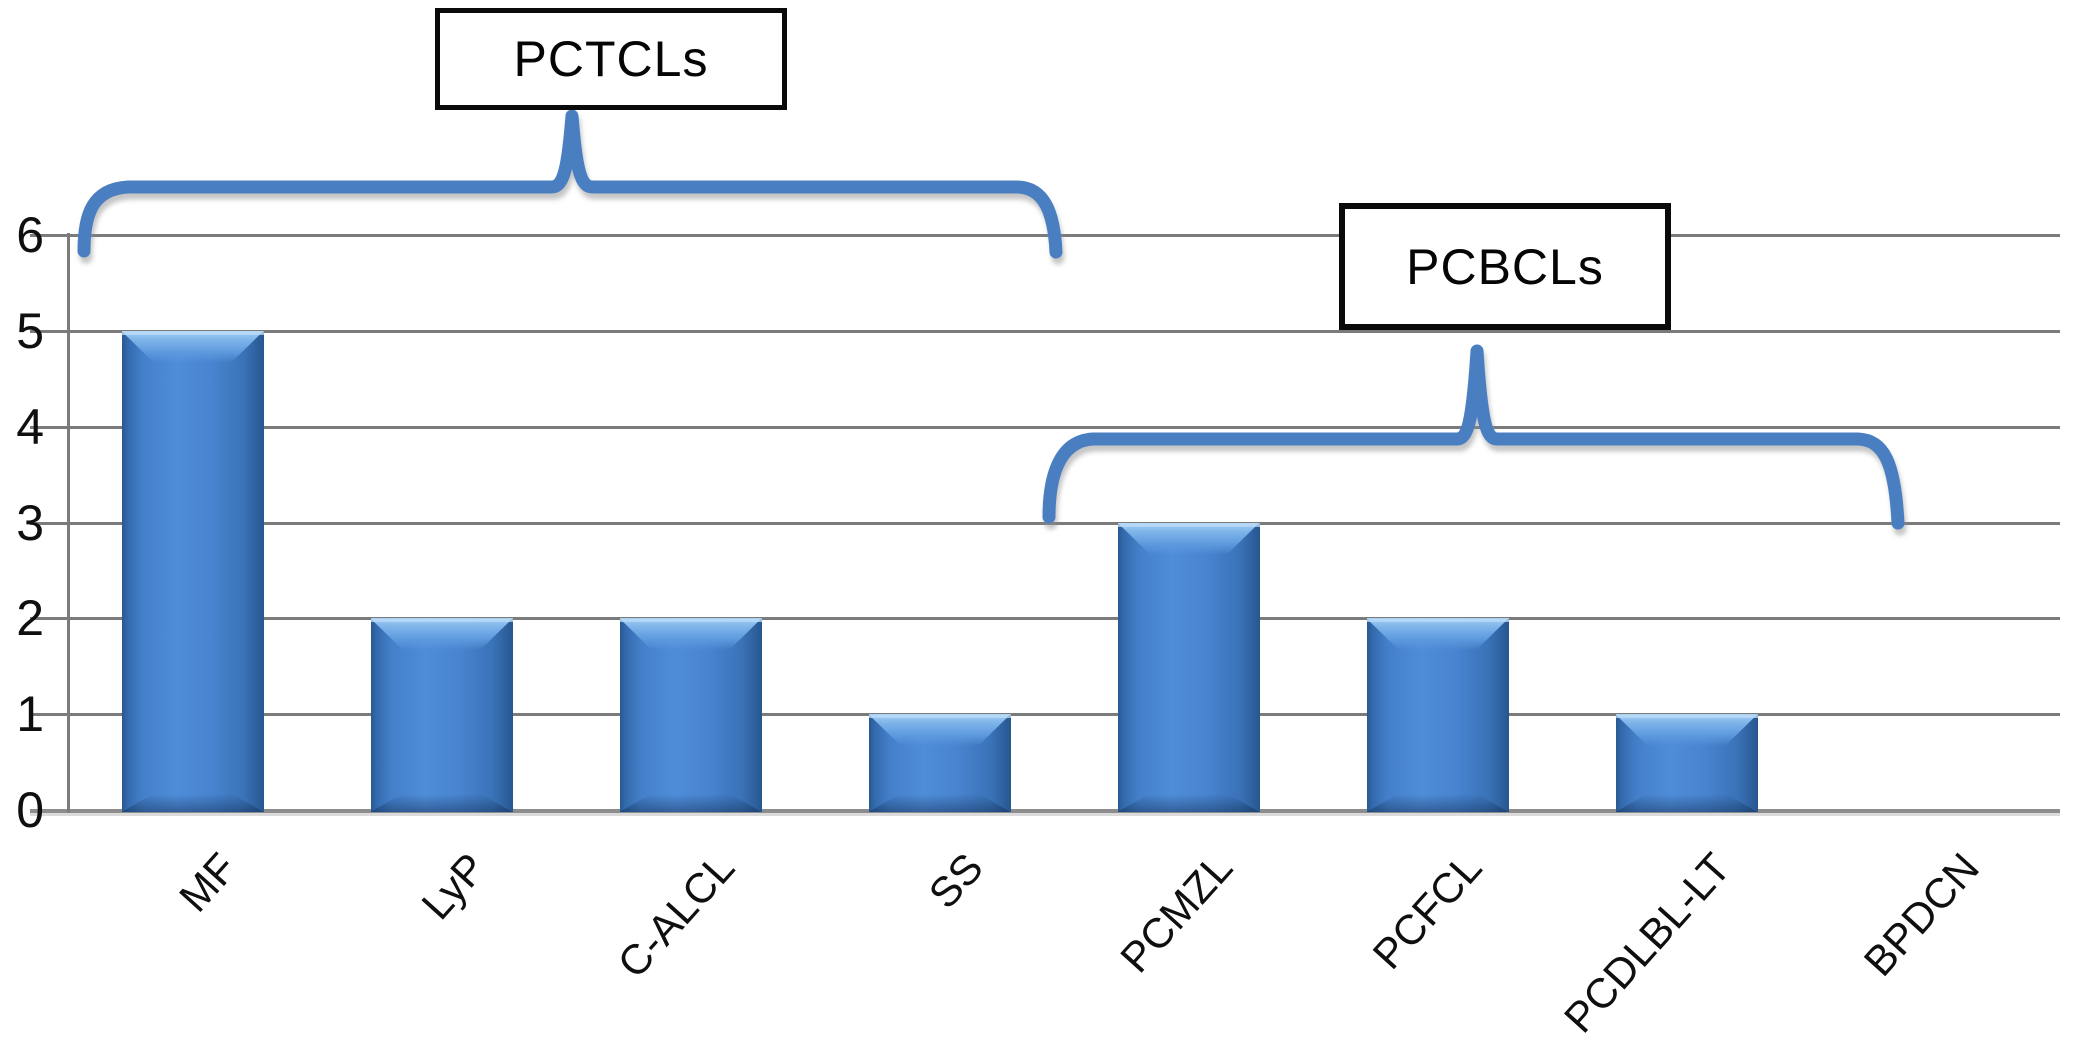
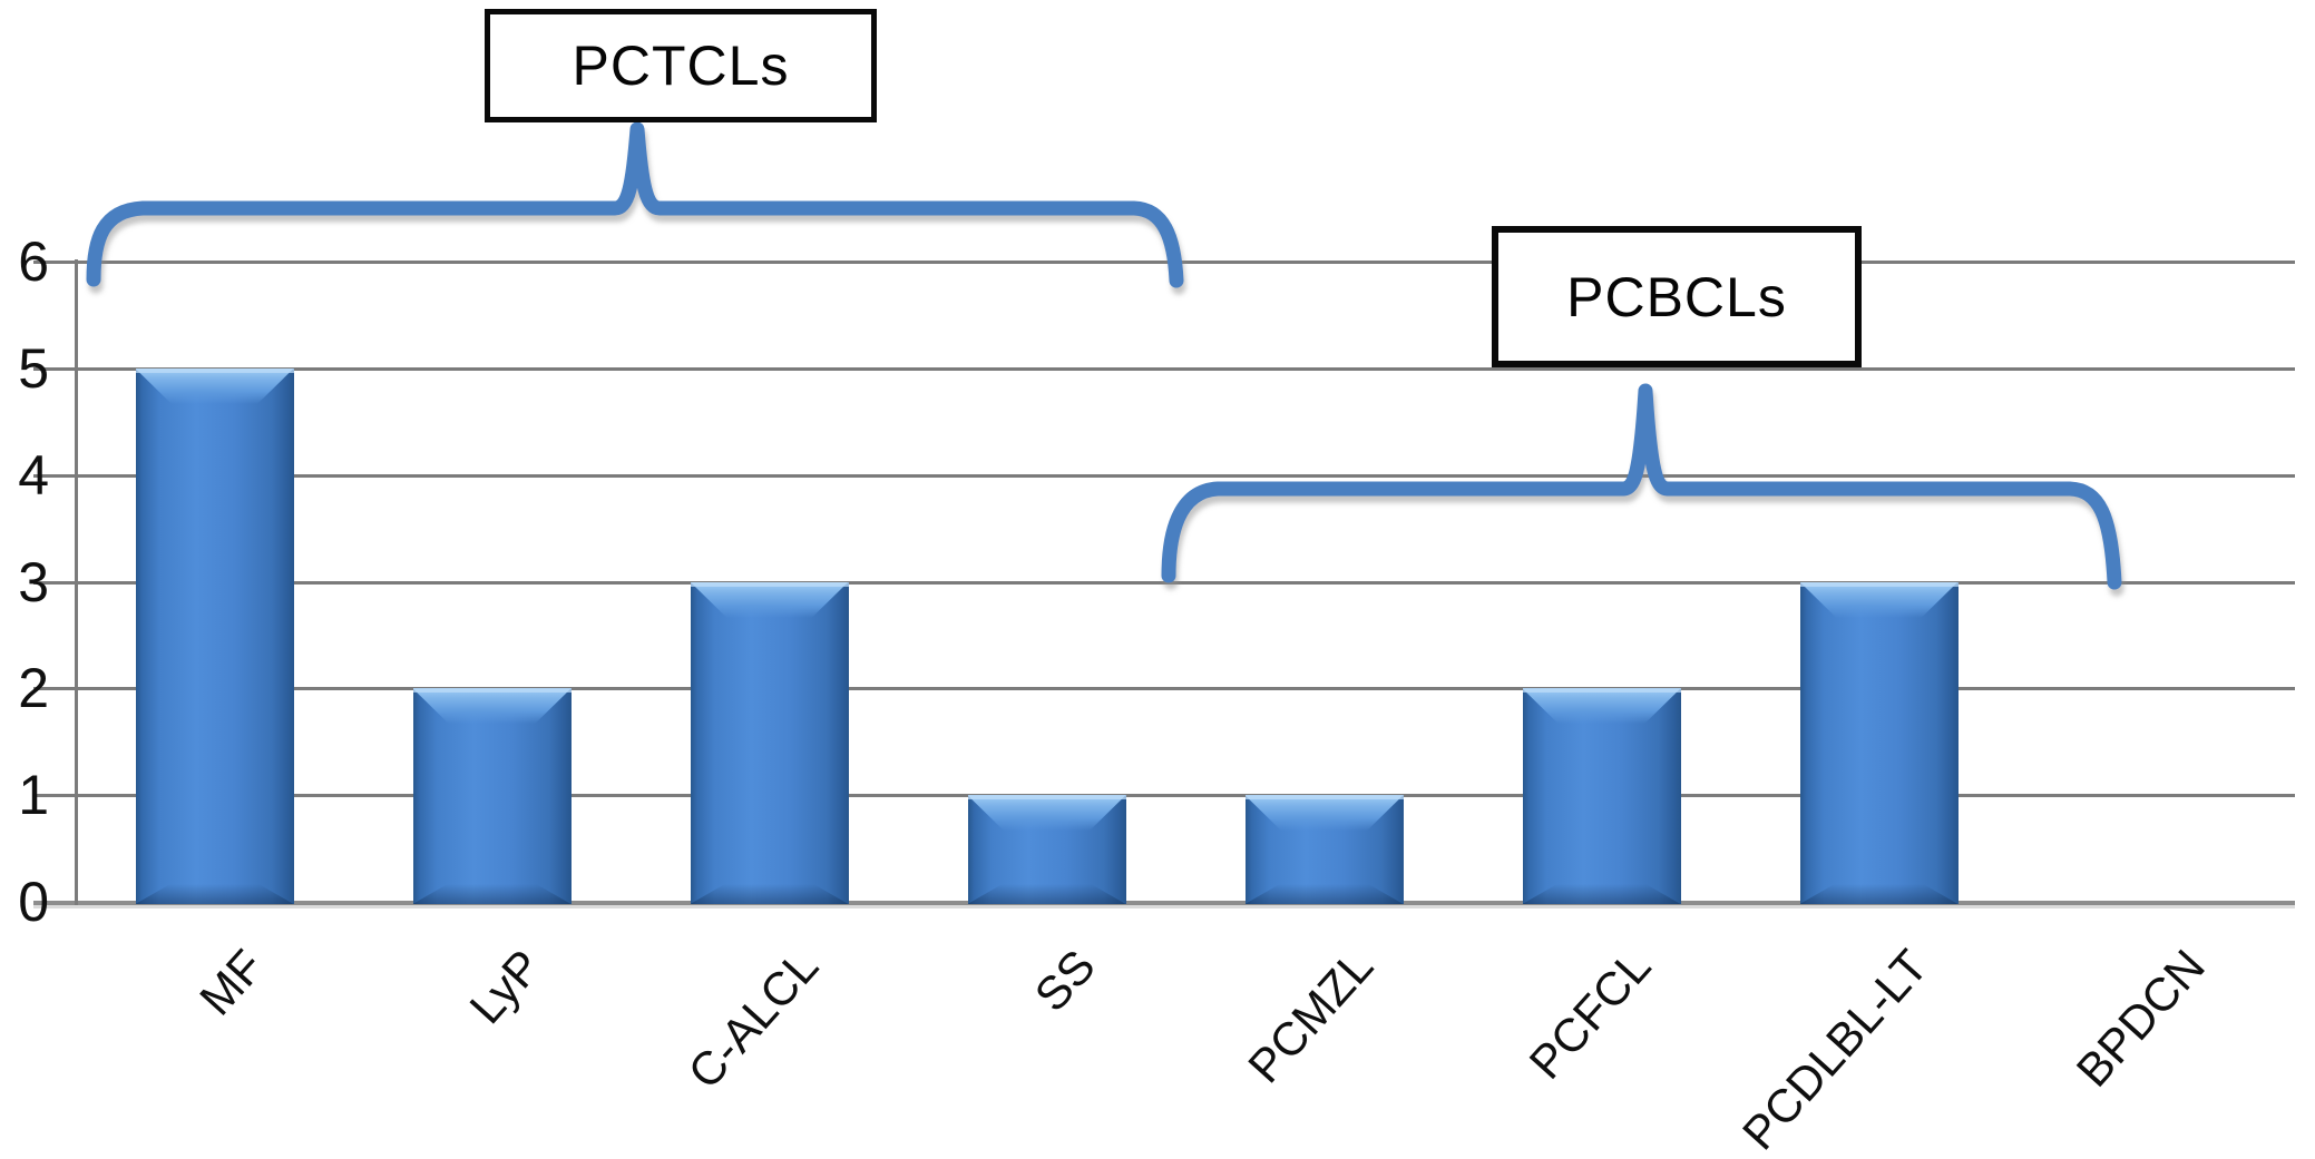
C-ALCL: 2 -> 3
PCMZL: 3 -> 1
PCDLBL-LT: 1 -> 3
